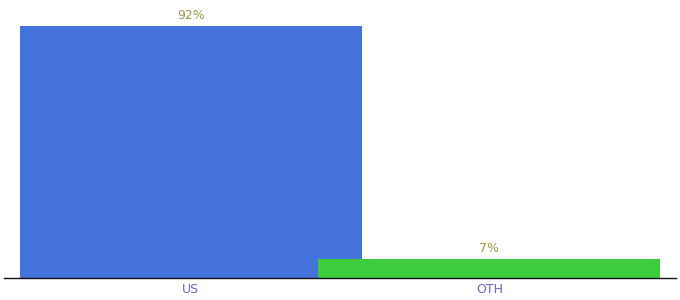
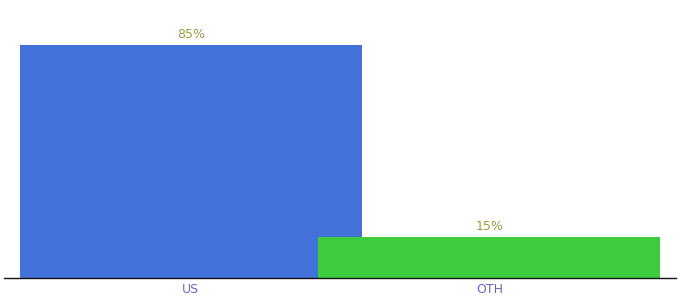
US: 92% -> 85%
OTH: 7% -> 15%
